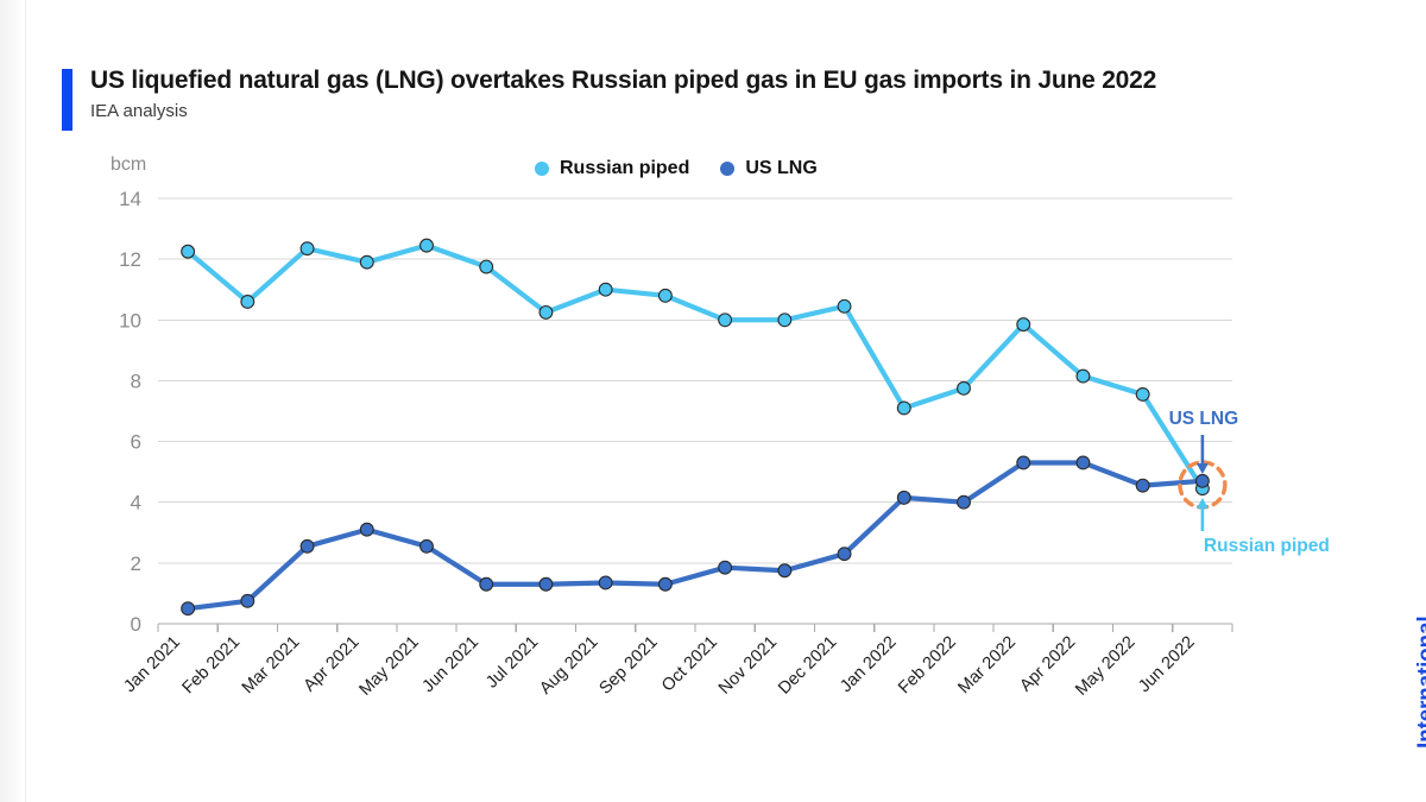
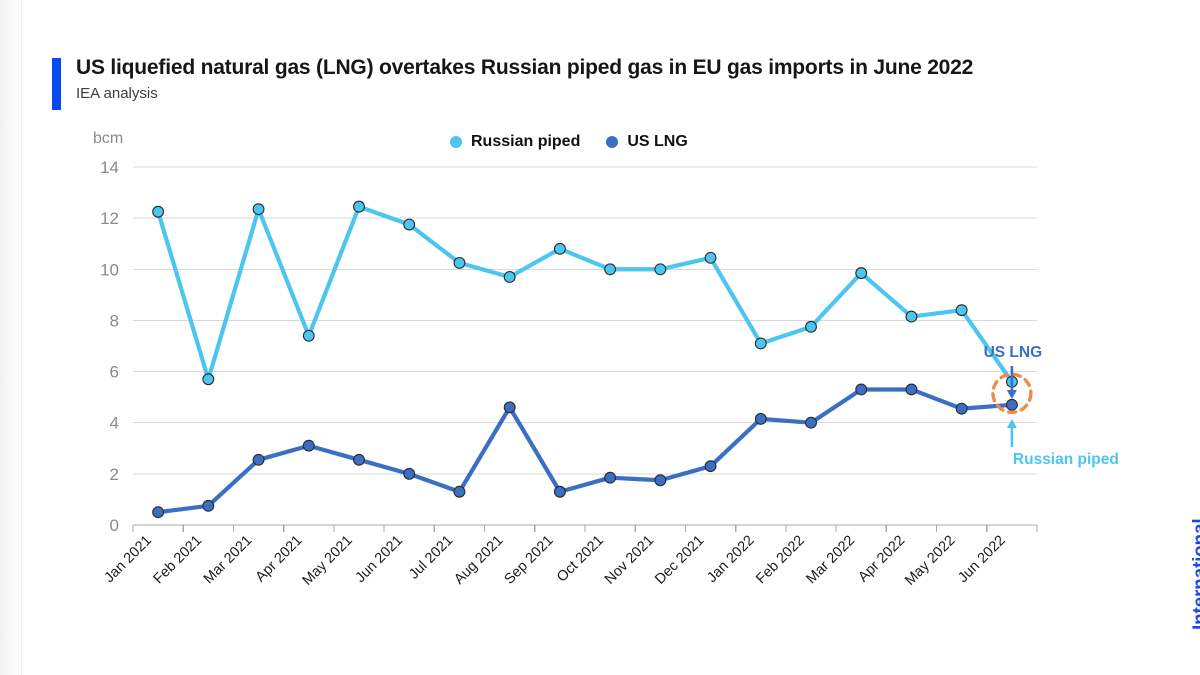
Russian piped/Feb 2021: 10.6 -> 5.7
Russian piped/Apr 2021: 11.9 -> 7.4
US LNG/Jun 2021: 1.3 -> 2.0
Russian piped/Aug 2021: 11.0 -> 9.7
US LNG/Aug 2021: 1.4 -> 4.6
Russian piped/May 2022: 7.5 -> 8.4
Russian piped/Jun 2022: 4.5 -> 5.6
